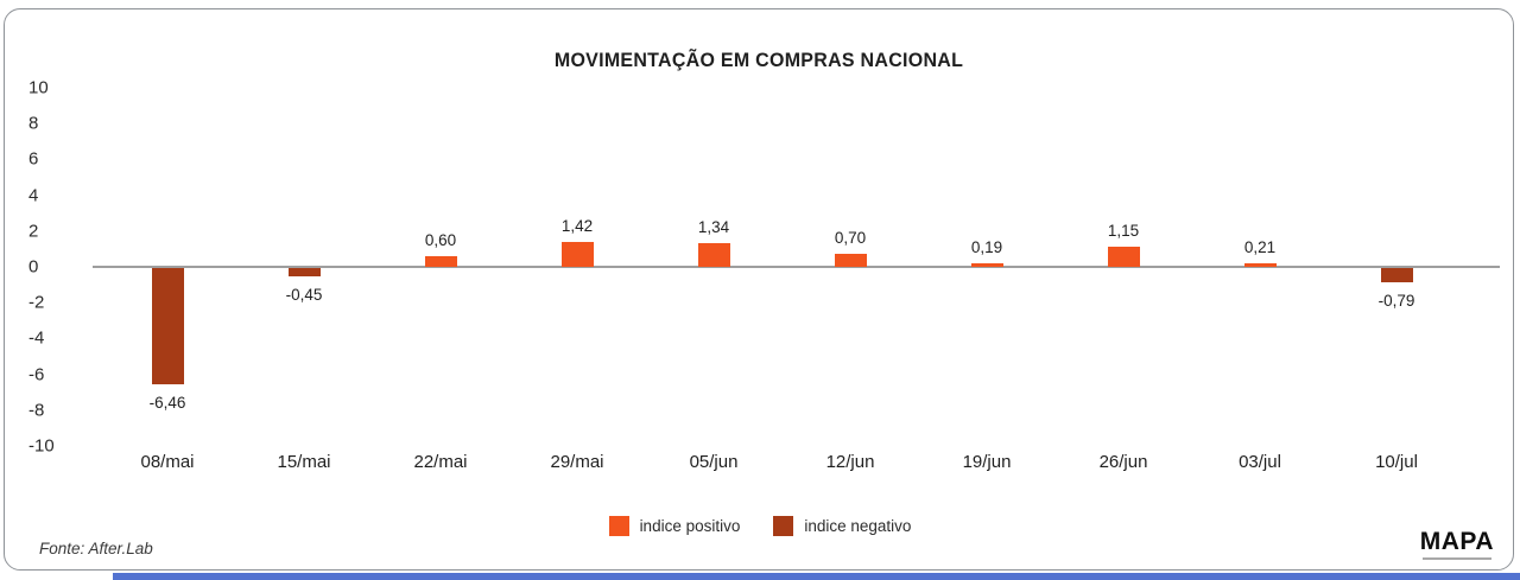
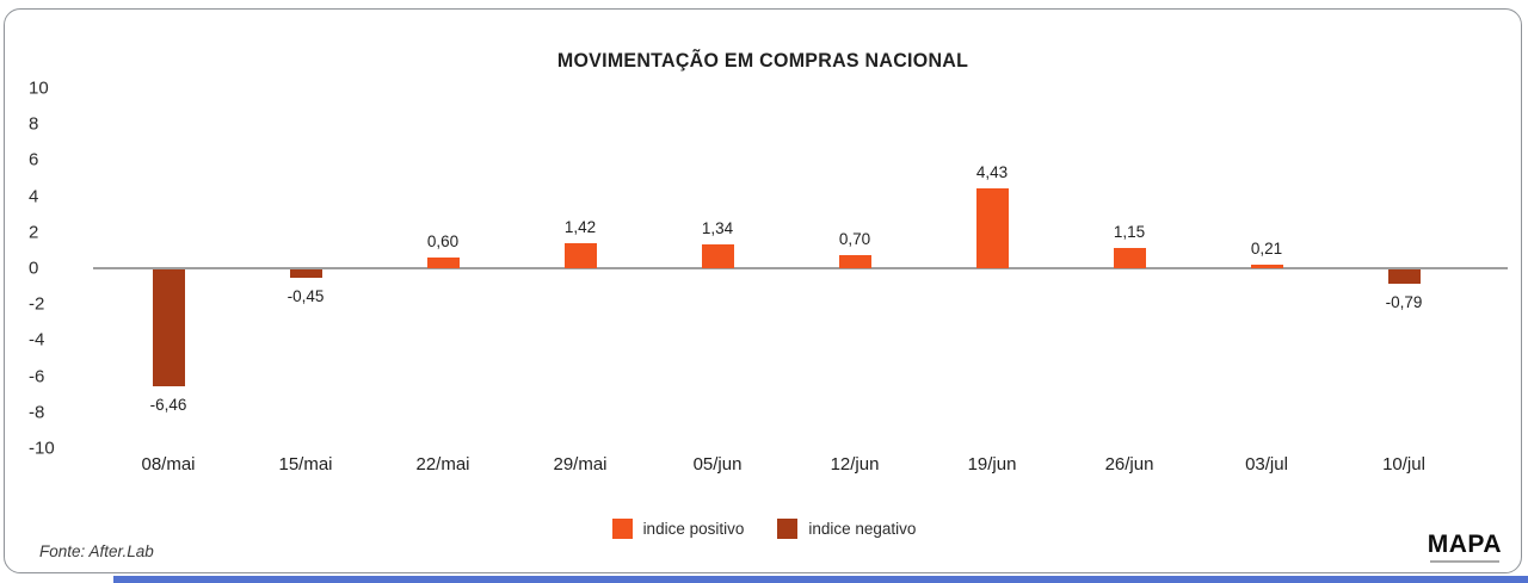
19/jun: 0,19 -> 4,43
